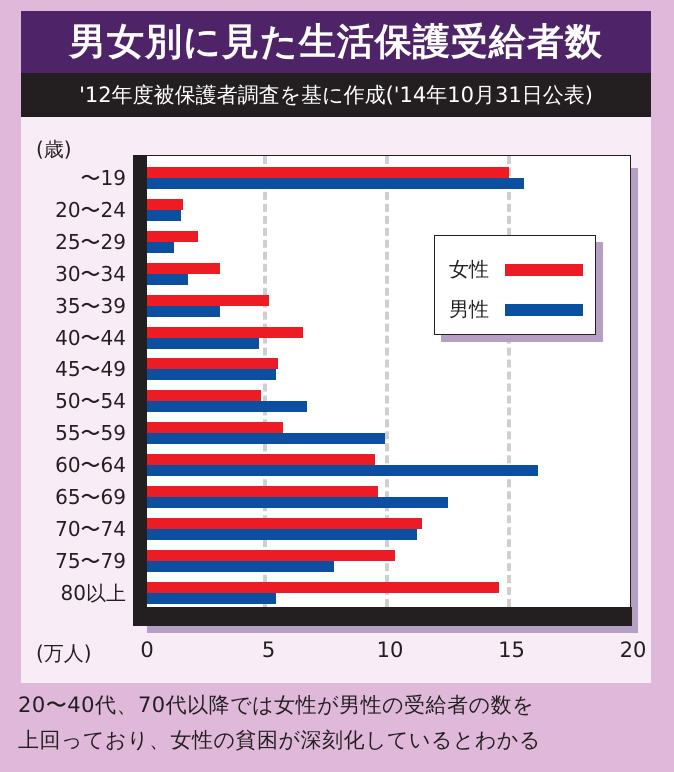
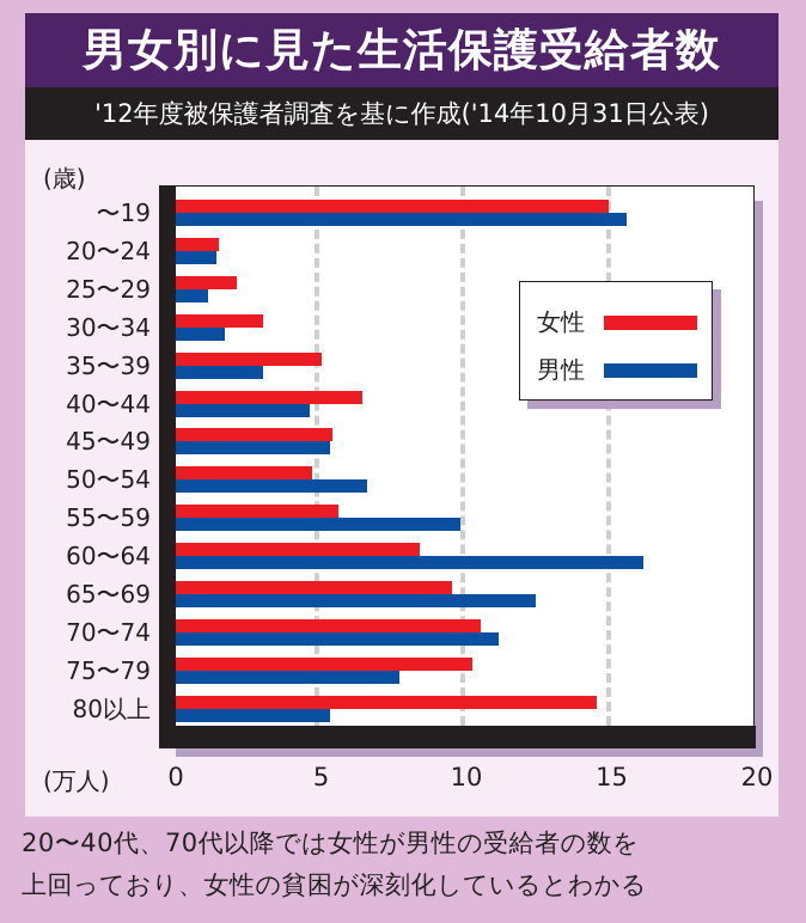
女性/60〜64: 9.4 -> 8.4
女性/70〜74: 11.3 -> 10.5
